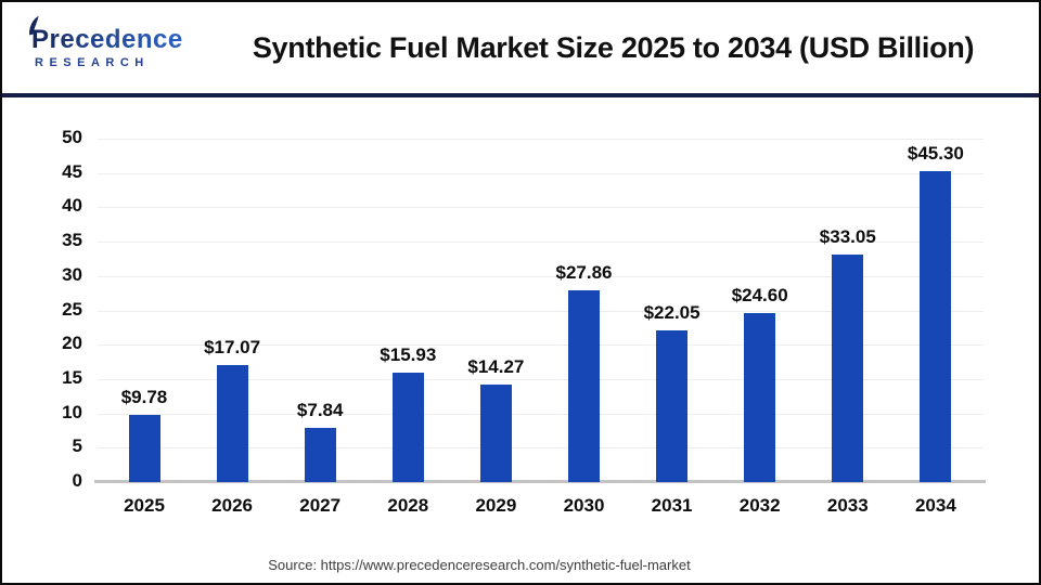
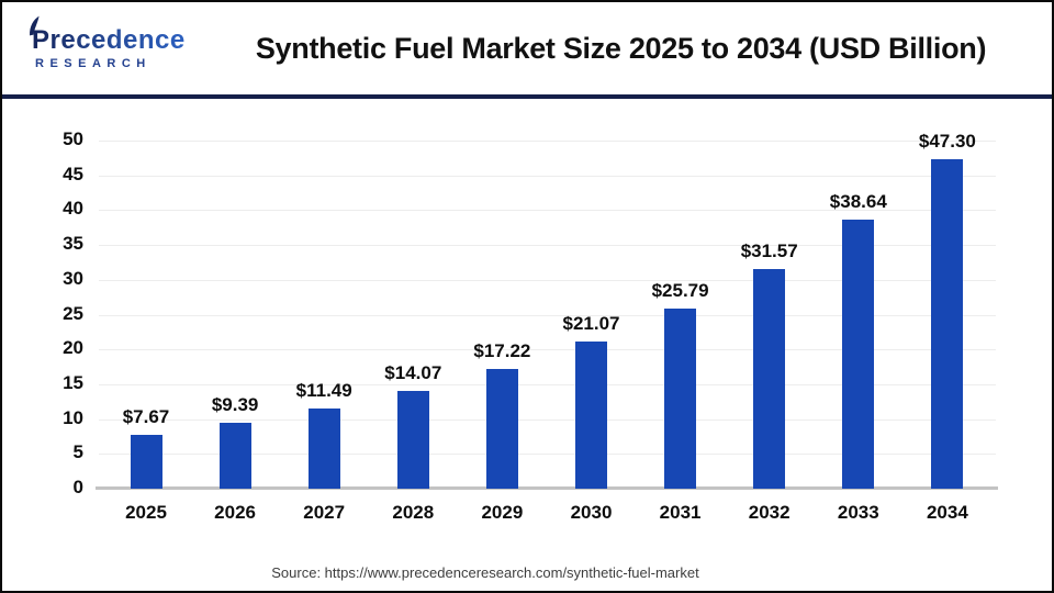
2025: $9.78 -> $7.67
2026: $17.07 -> $9.39
2027: $7.84 -> $11.49
2028: $15.93 -> $14.07
2029: $14.27 -> $17.22
2030: $27.86 -> $21.07
2031: $22.05 -> $25.79
2032: $24.60 -> $31.57
2033: $33.05 -> $38.64
2034: $45.30 -> $47.30
